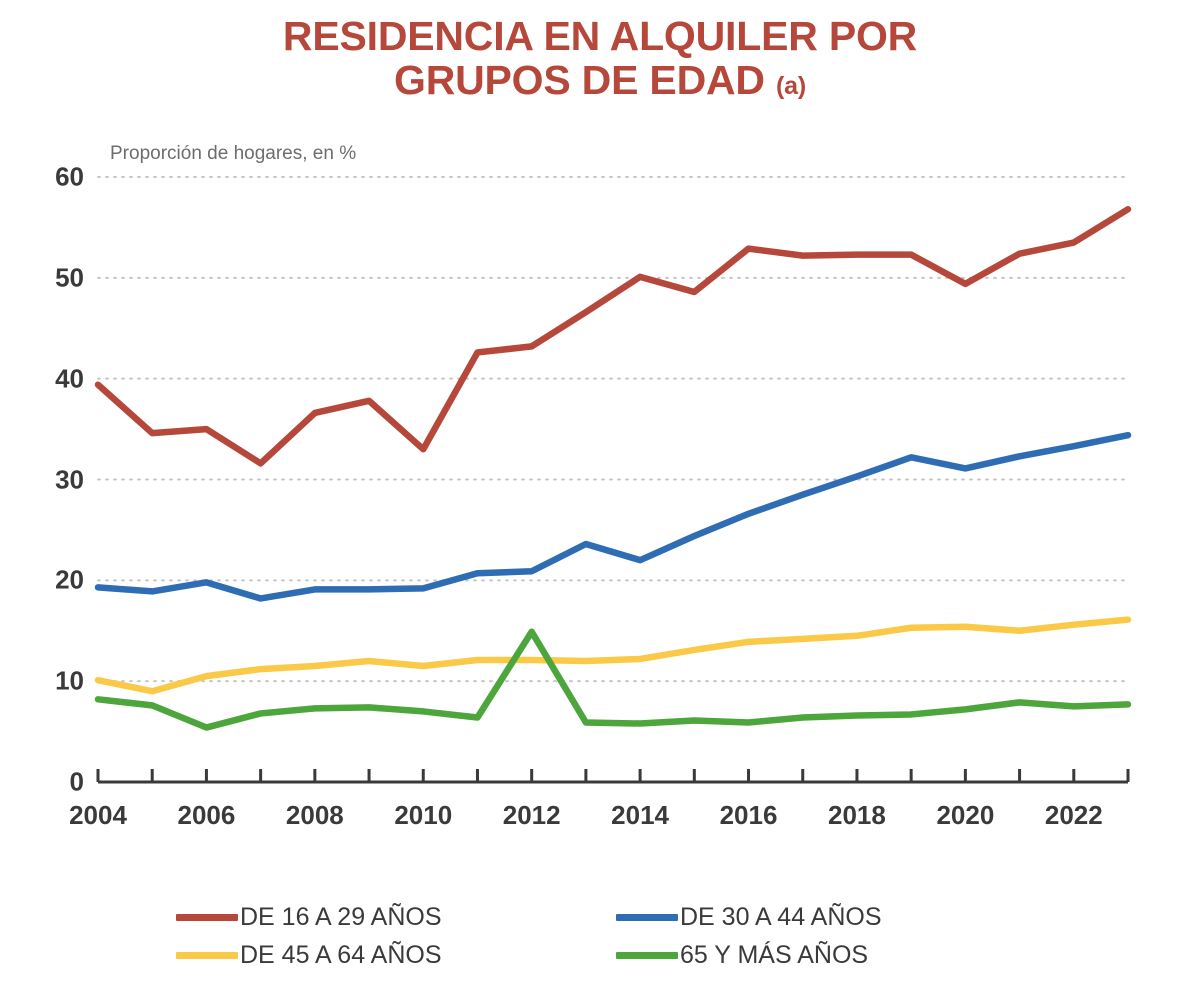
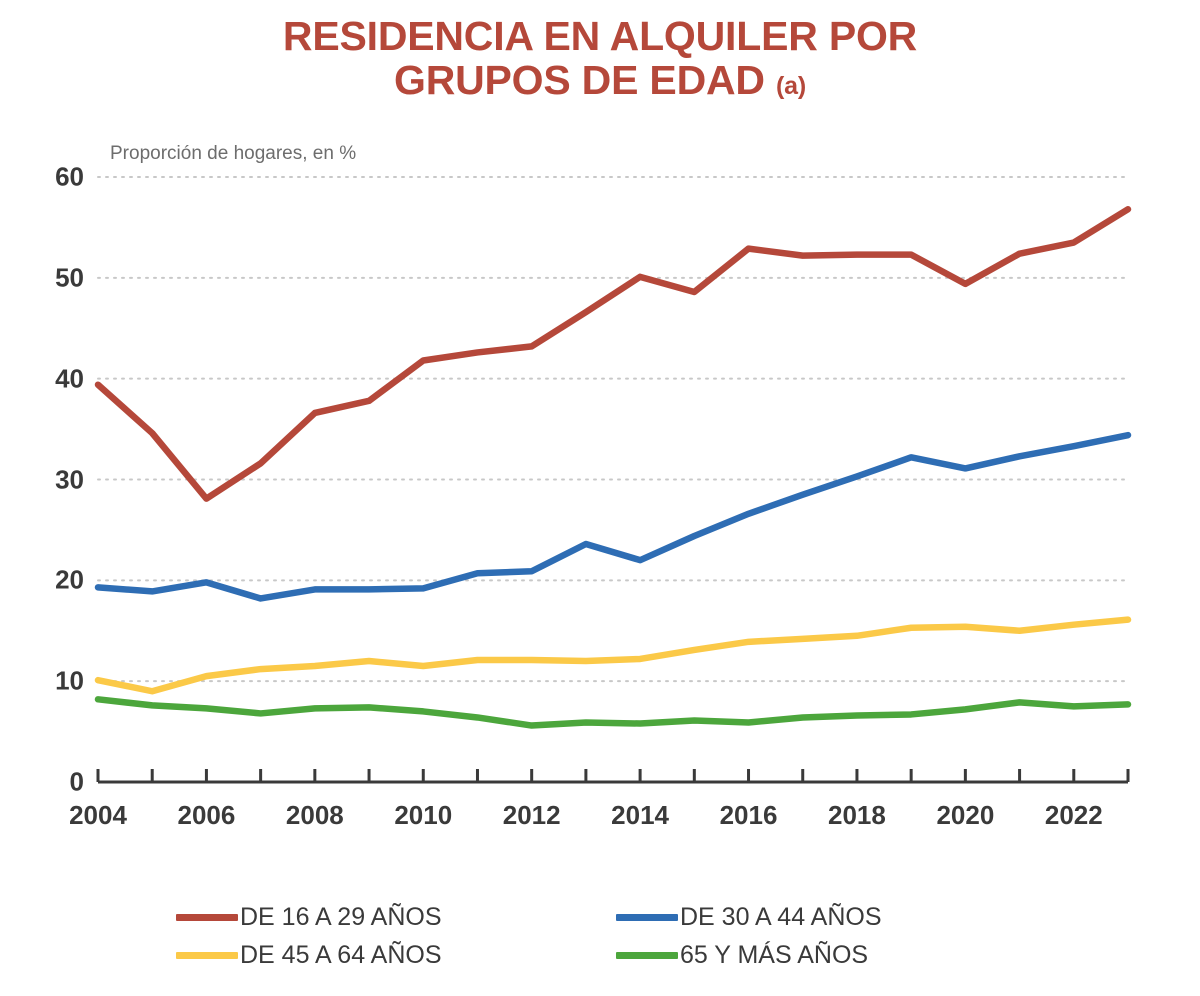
DE 16 A 29 AÑOS/2006: 35.0 -> 28.1
65 Y MÁS AÑOS/2006: 5.4 -> 7.3
DE 16 A 29 AÑOS/2010: 33.0 -> 41.8
65 Y MÁS AÑOS/2012: 14.9 -> 5.6
